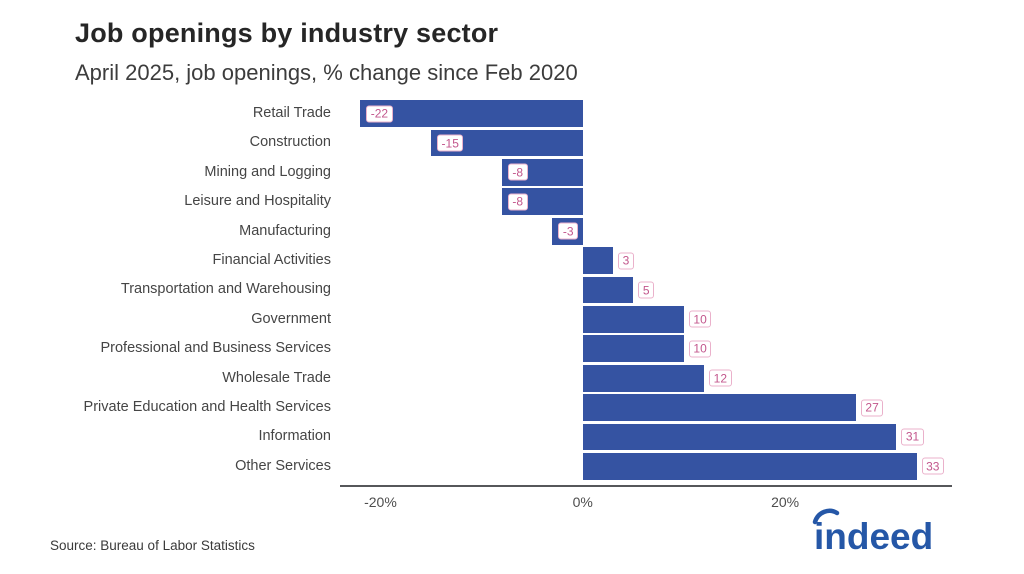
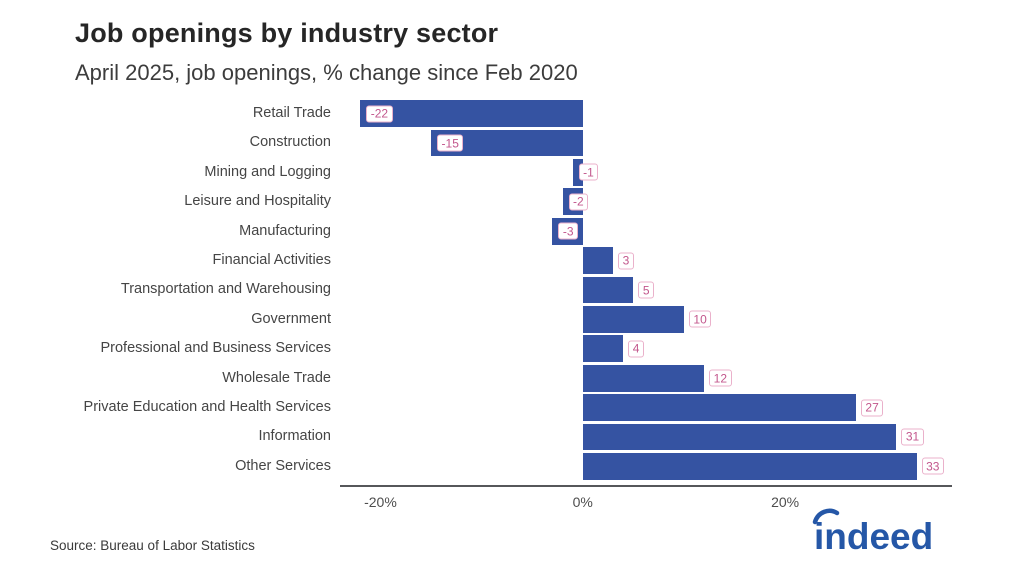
Mining and Logging: -8 -> -1
Leisure and Hospitality: -8 -> -2
Professional and Business Services: 10 -> 4
